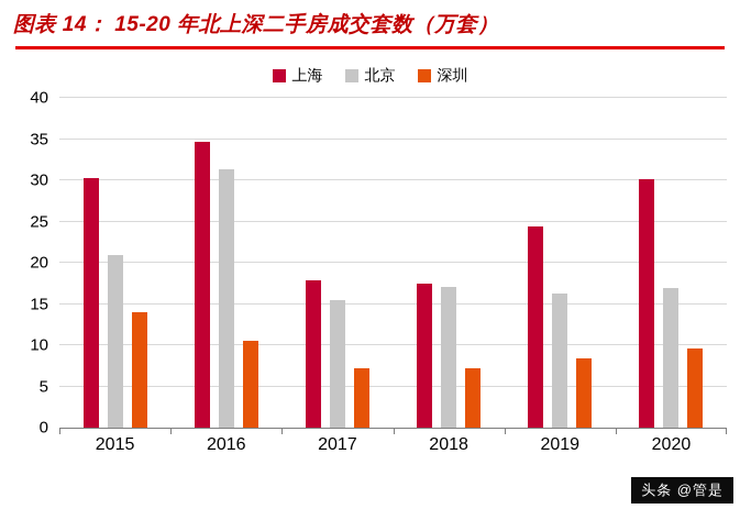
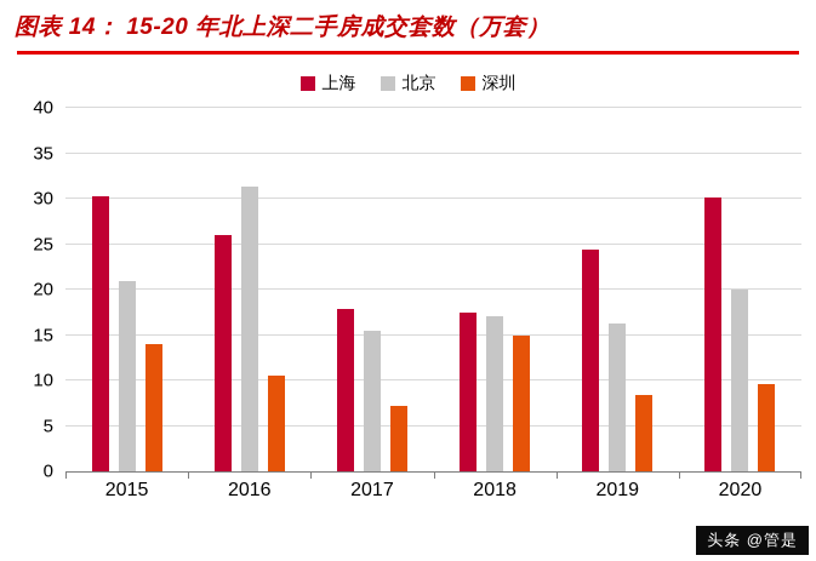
上海/2016: 35 -> 26
深圳/2018: 7 -> 15
北京/2020: 17 -> 20
